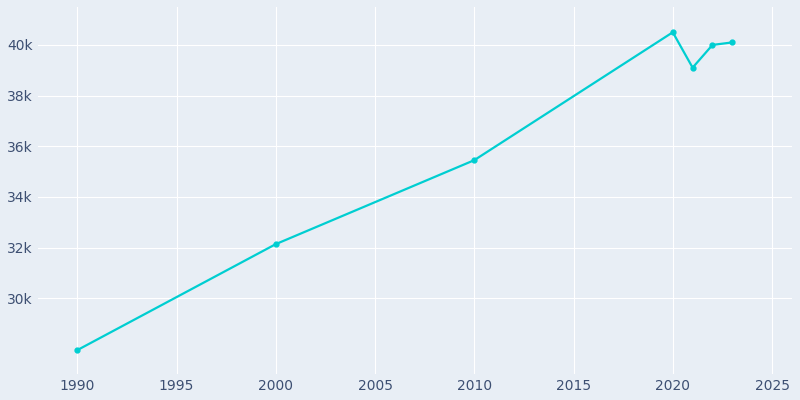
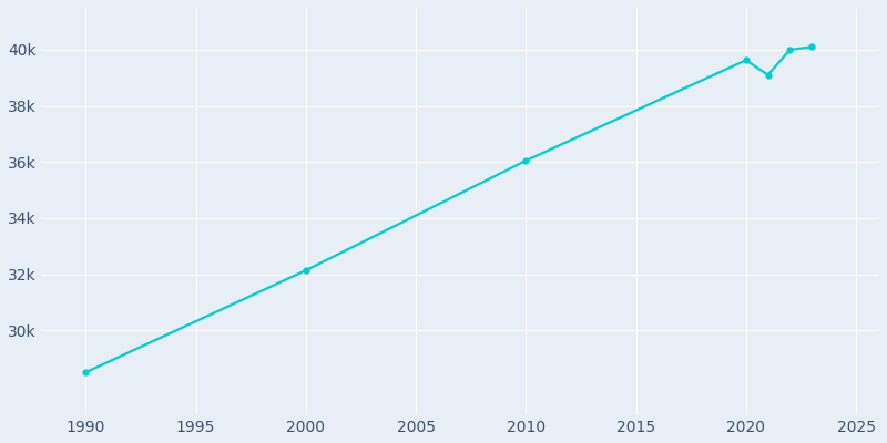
1990: 27.95k -> 28.50k
2010: 35.45k -> 36.05k
2020: 40.50k -> 39.63k
